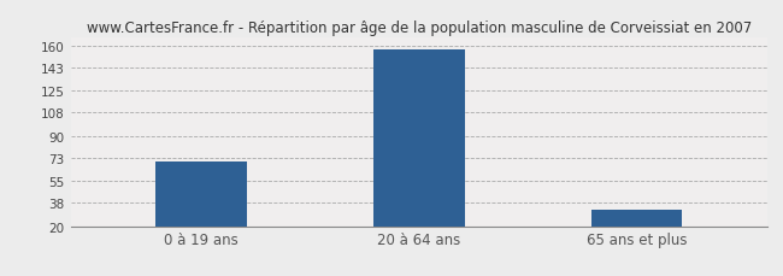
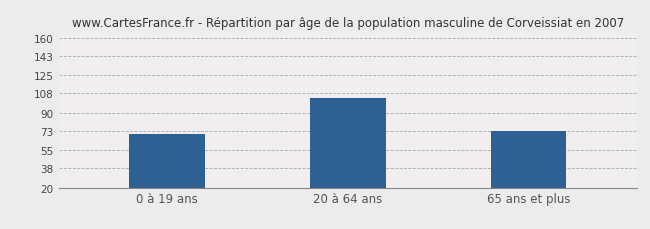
20 à 64 ans: 157 -> 104
65 ans et plus: 33 -> 73
